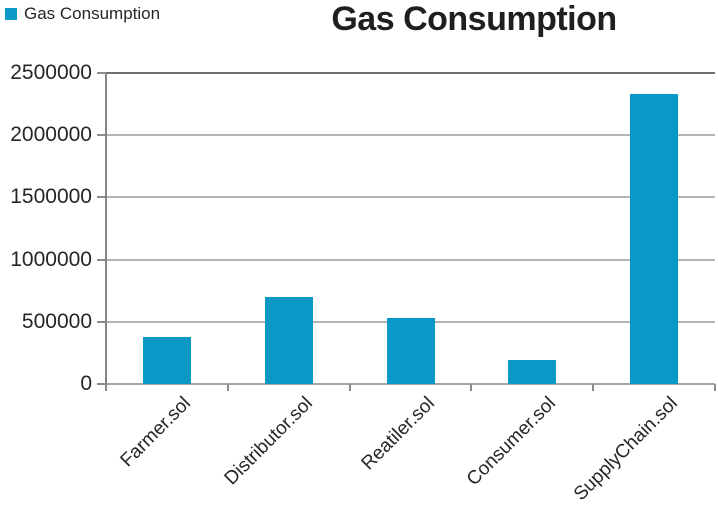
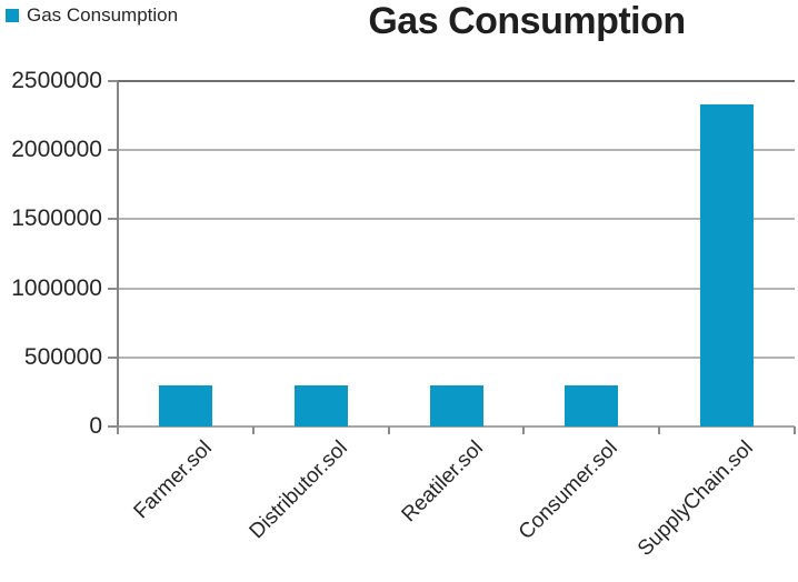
Farmer.sol: 380000 -> 300000
Distributor.sol: 700000 -> 300000
Reatiler.sol: 530000 -> 300000
Consumer.sol: 190000 -> 300000
